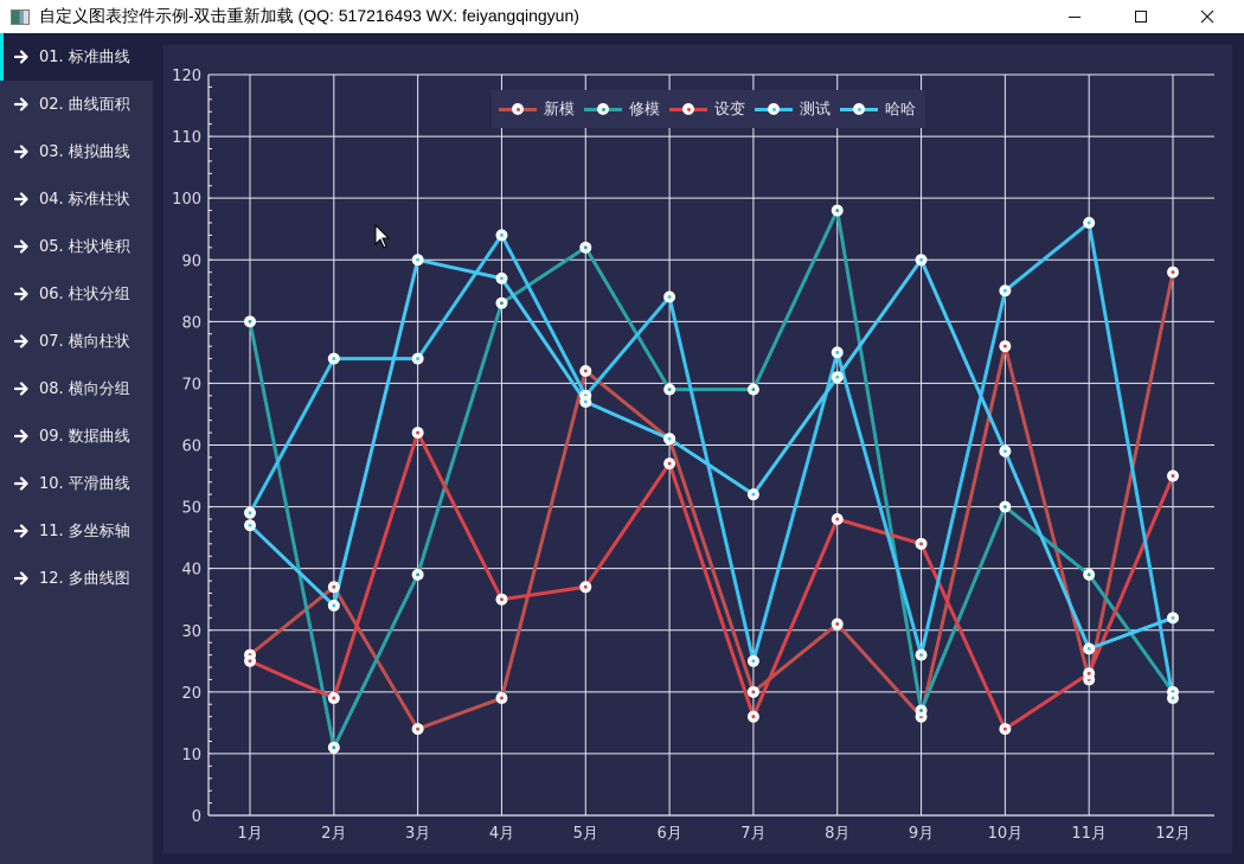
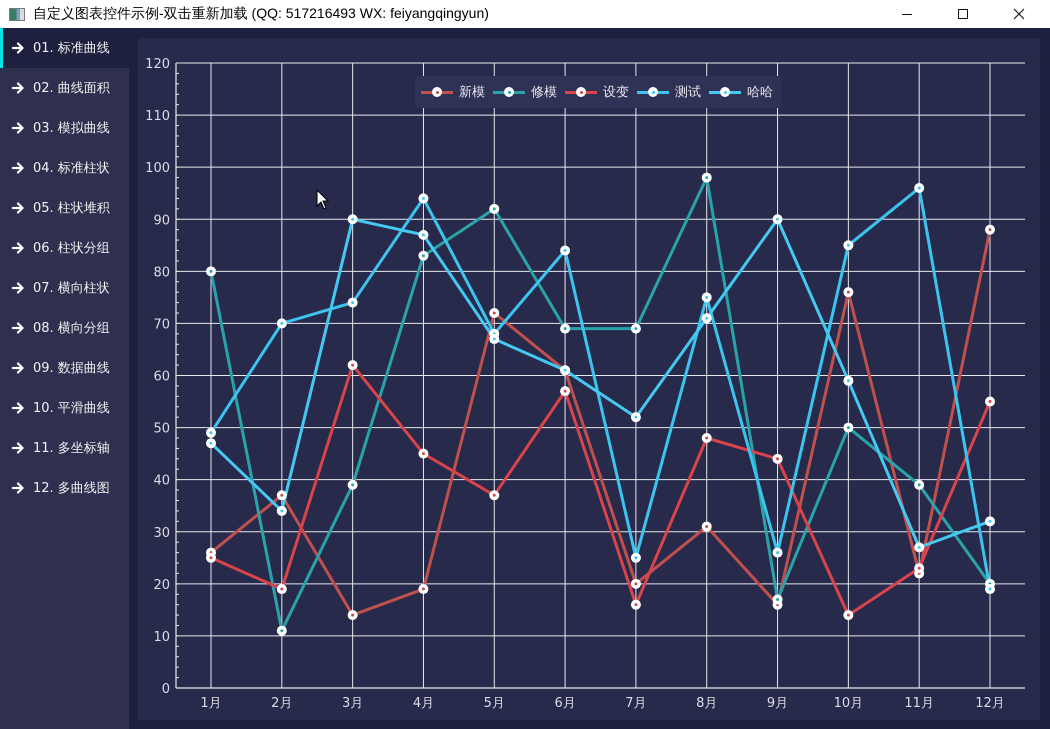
测试/2月: 74 -> 70
设变/4月: 35 -> 45
